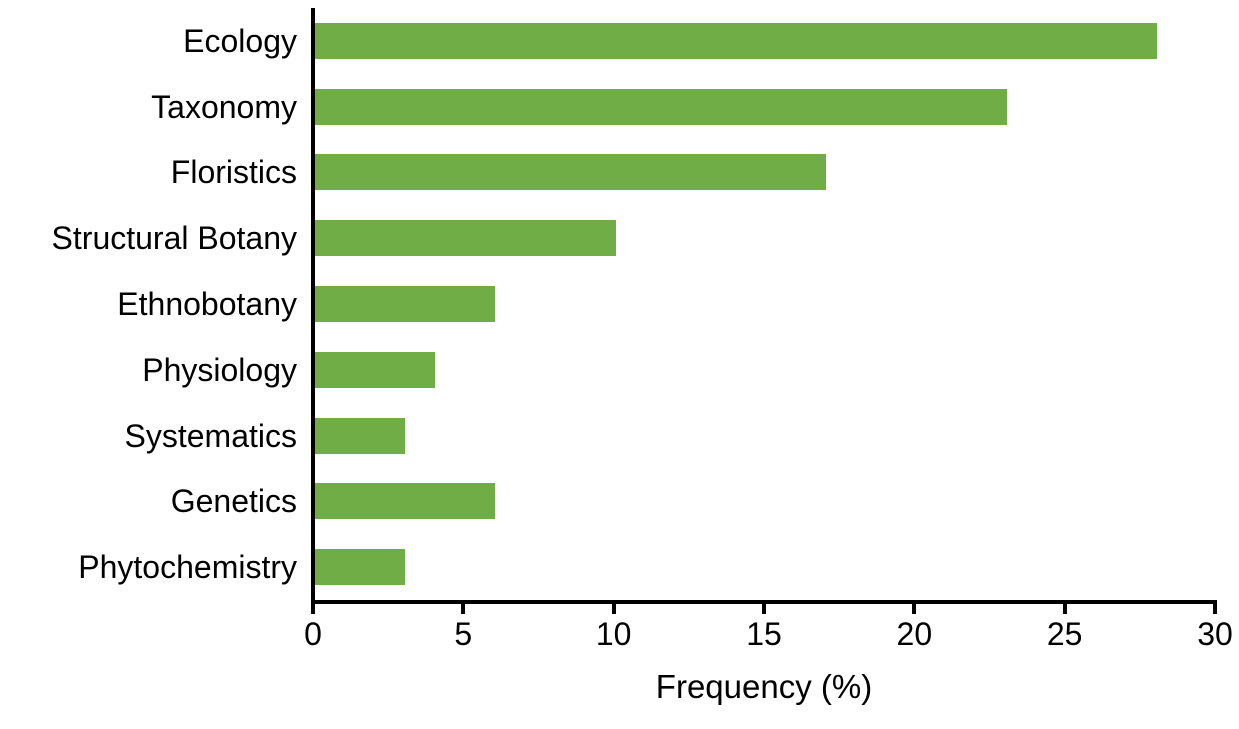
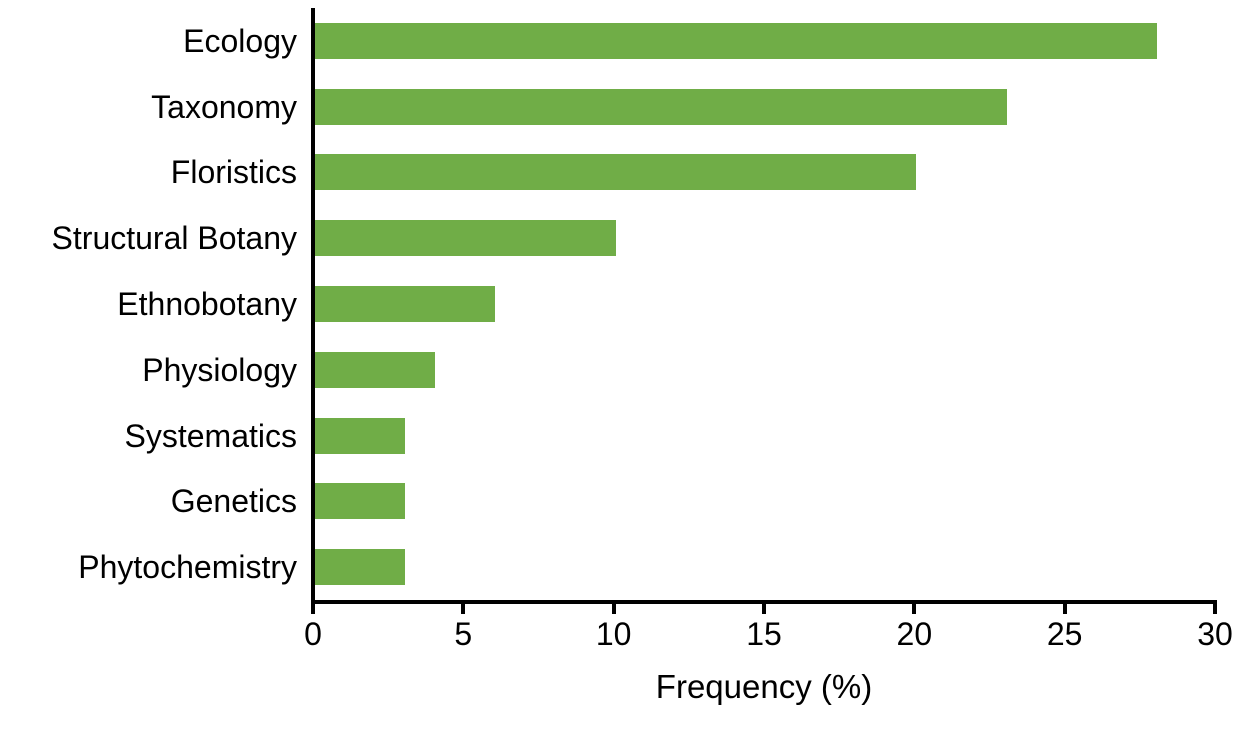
Floristics: 17 -> 20
Genetics: 6 -> 3
